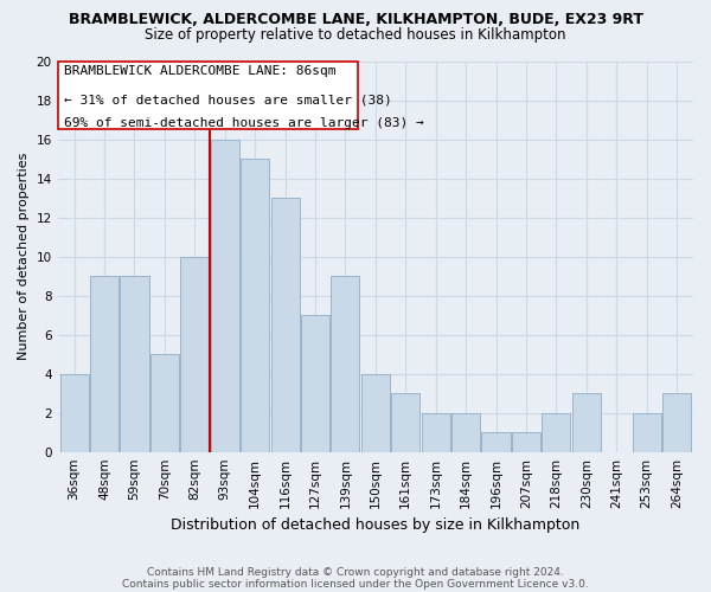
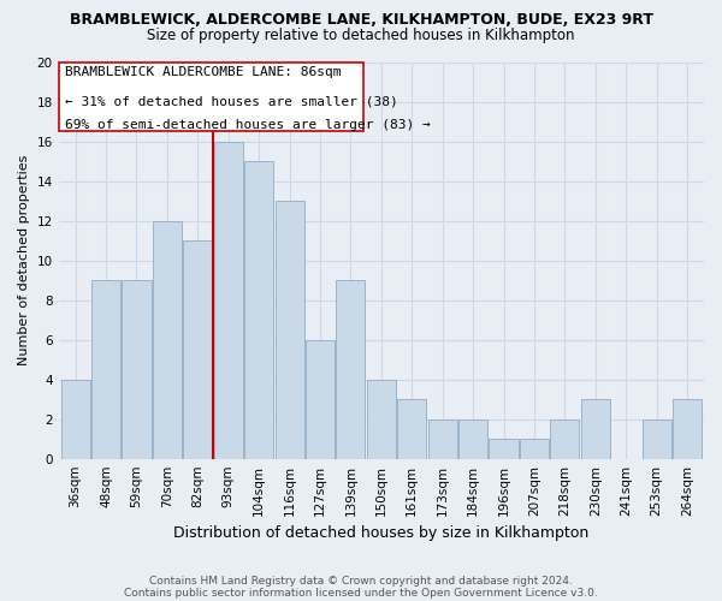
70sqm: 5 -> 12
82sqm: 10 -> 11
127sqm: 7 -> 6
